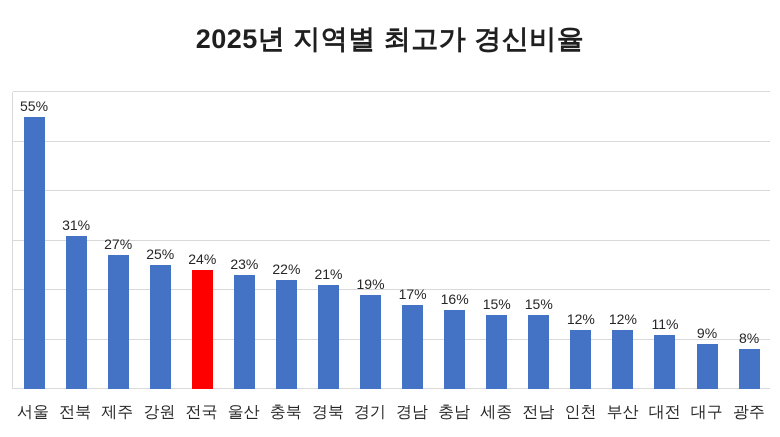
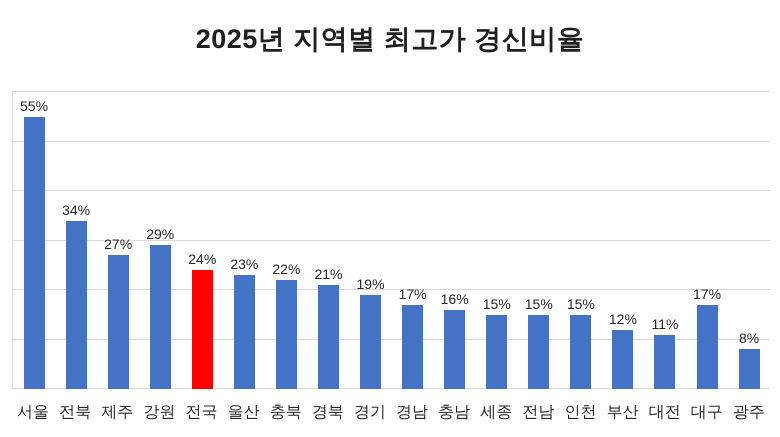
전북: 31% -> 34%
강원: 25% -> 29%
인천: 12% -> 15%
대구: 9% -> 17%
